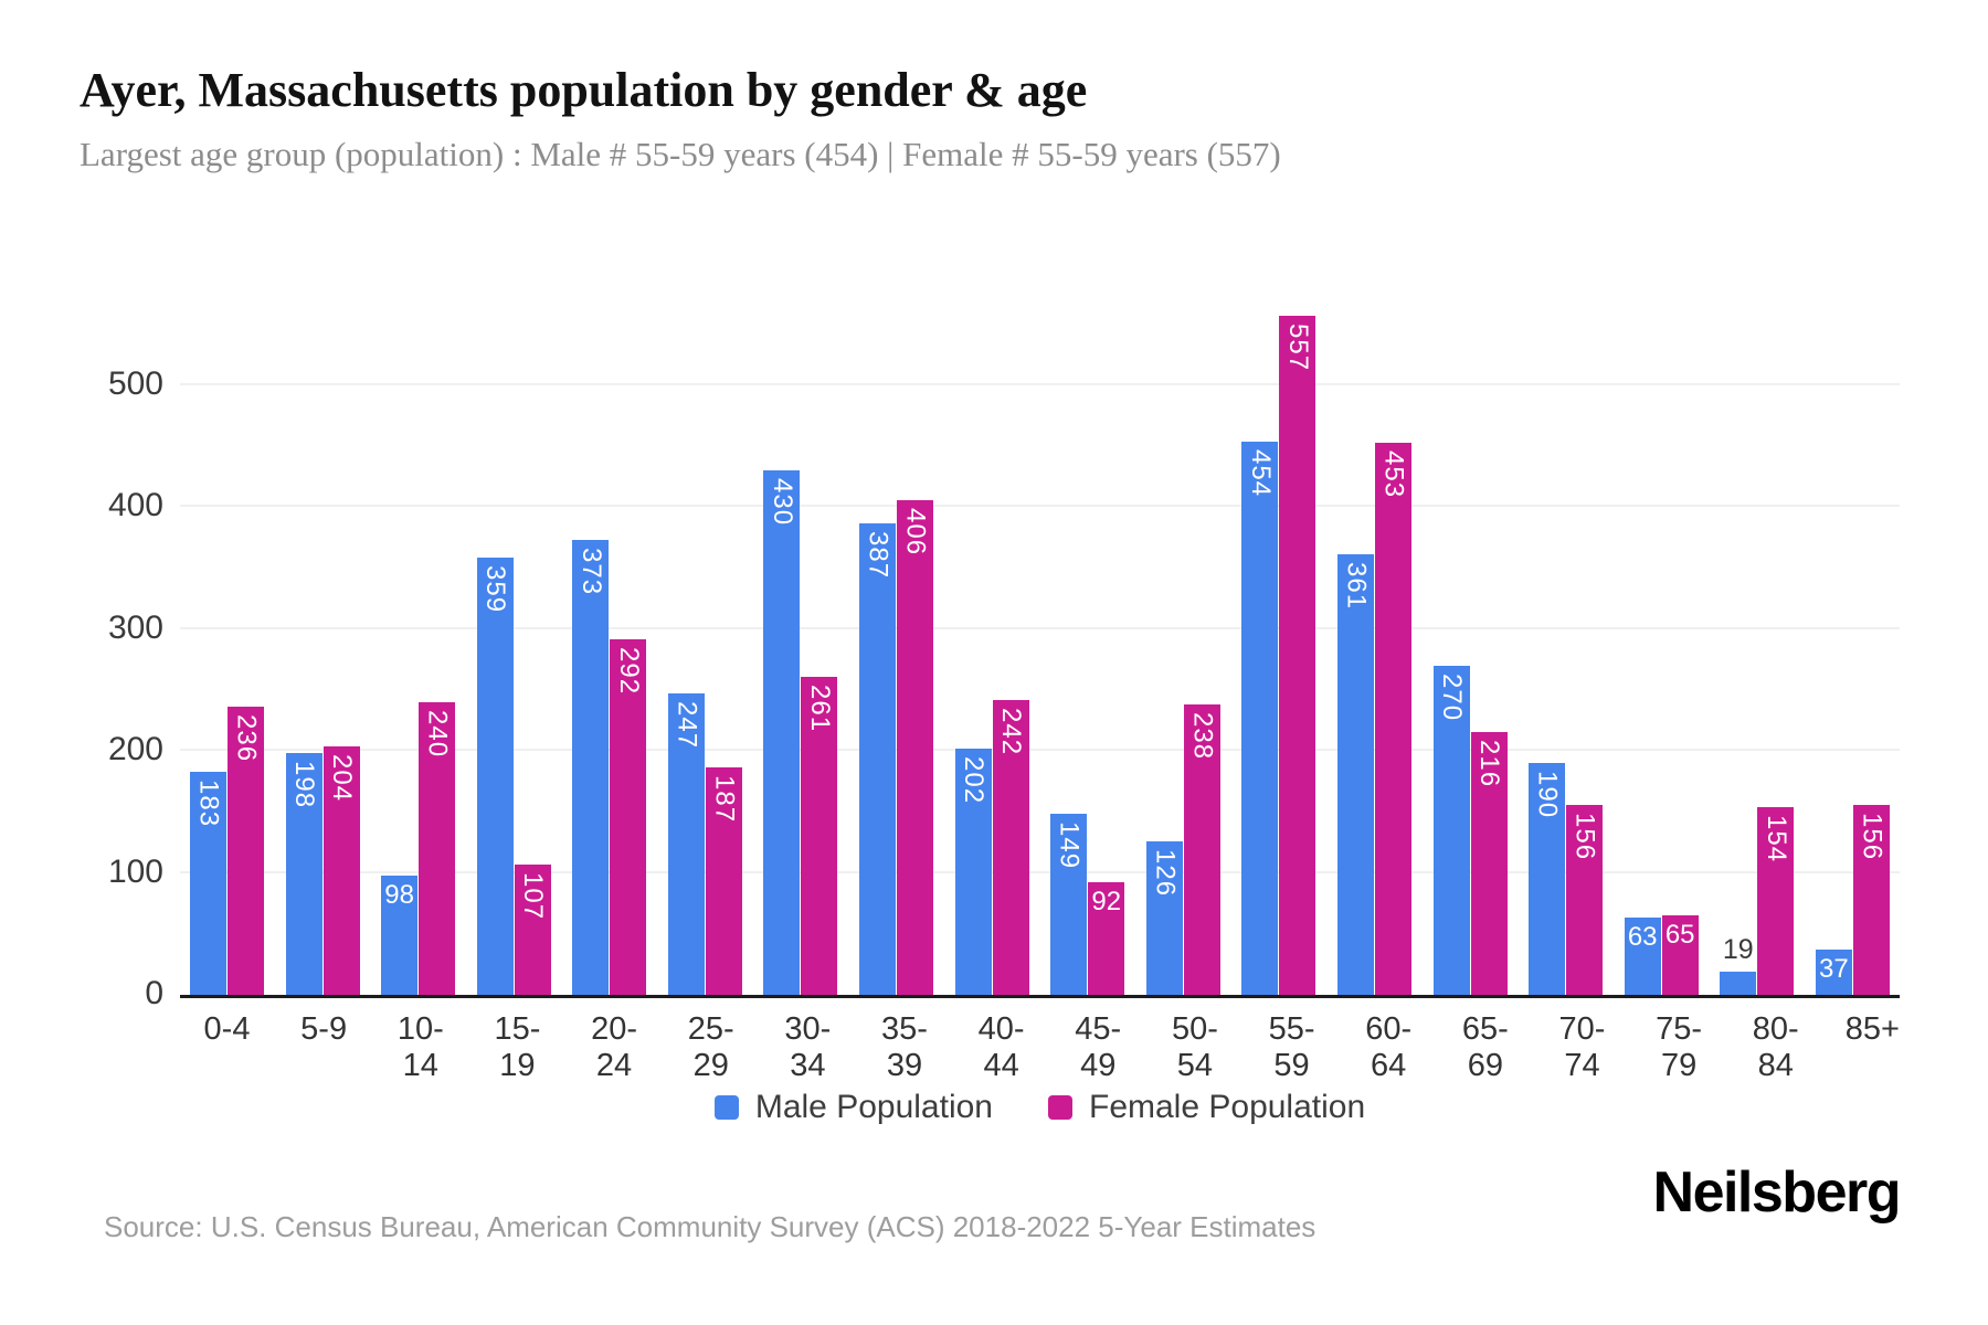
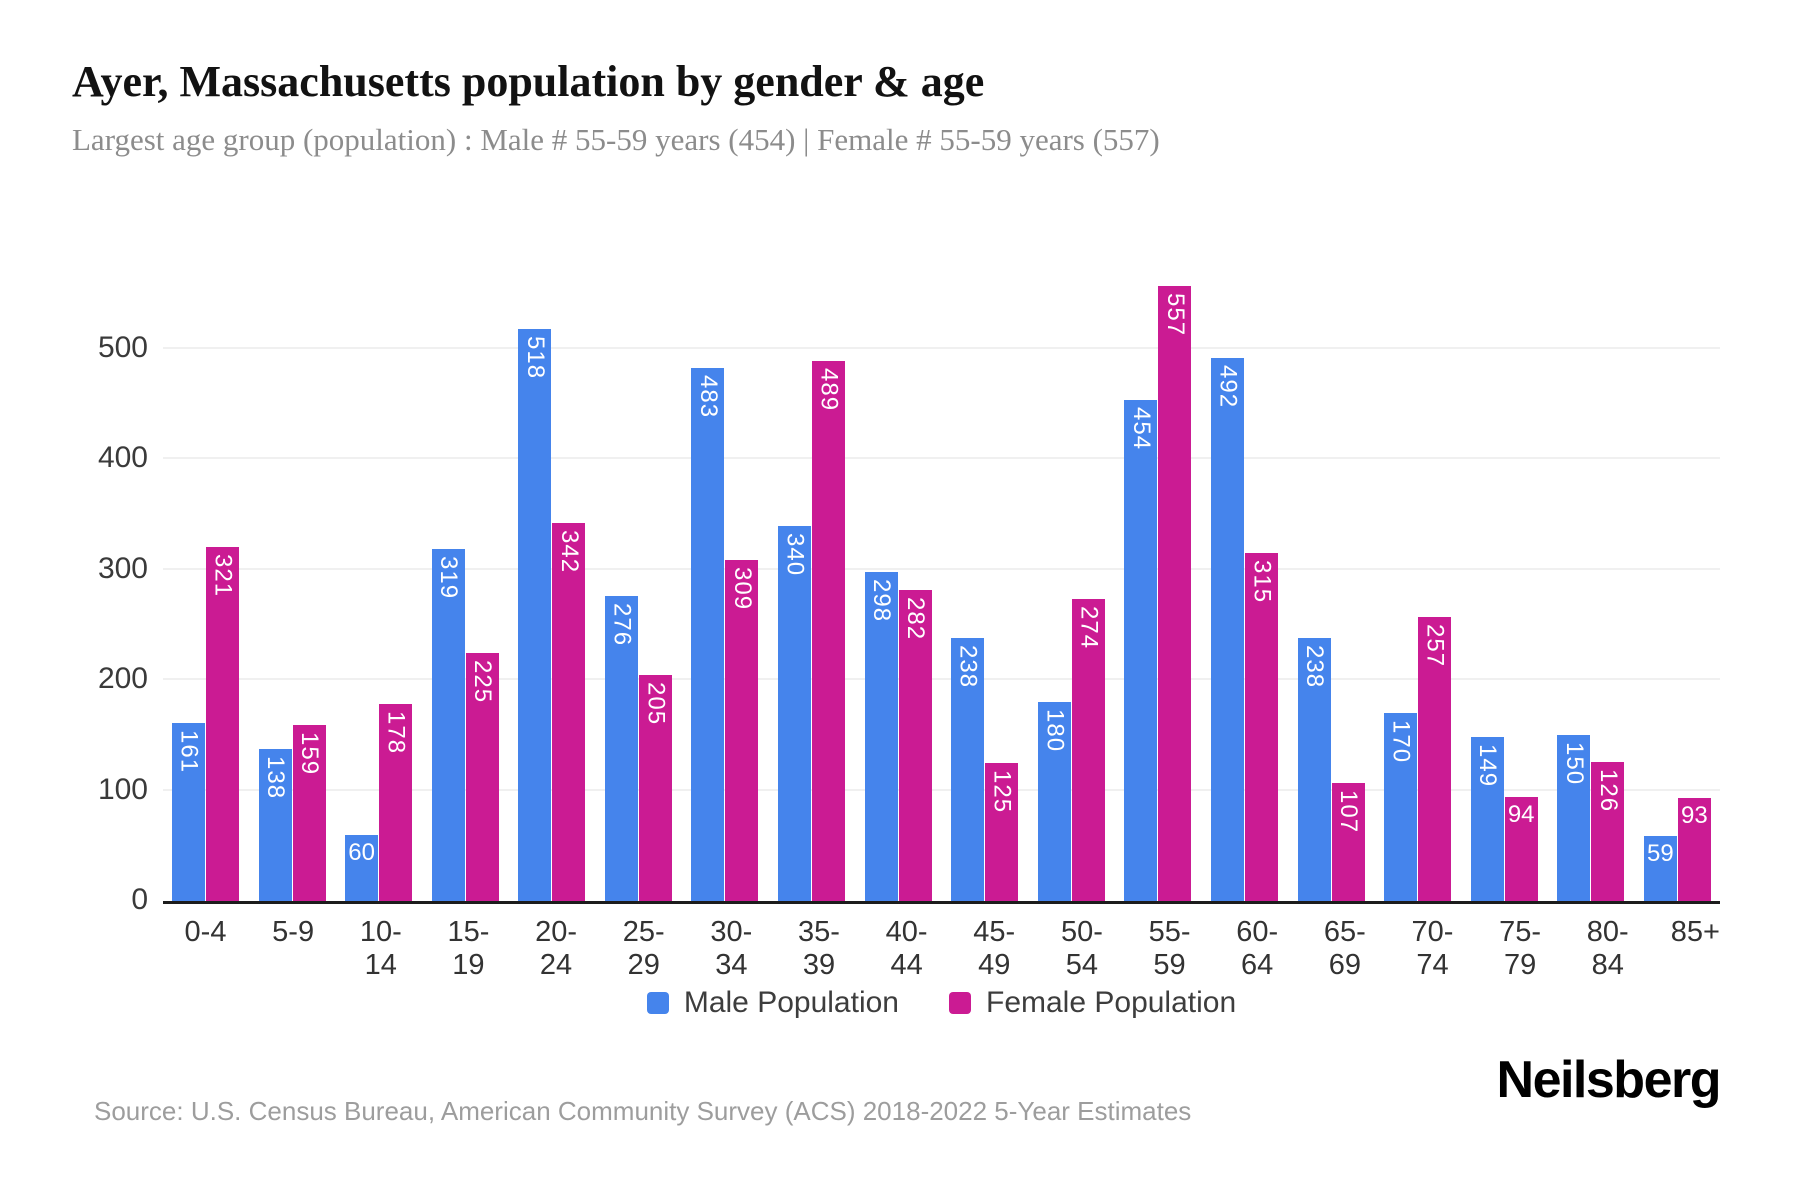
Male Population/0-4: 183 -> 161
Female Population/0-4: 236 -> 321
Male Population/5-9: 198 -> 138
Female Population/5-9: 204 -> 159
Male Population/10-14: 98 -> 60
Female Population/10-14: 240 -> 178
Male Population/15-19: 359 -> 319
Female Population/15-19: 107 -> 225
Male Population/20-24: 373 -> 518
Female Population/20-24: 292 -> 342
Male Population/25-29: 247 -> 276
Female Population/25-29: 187 -> 205
Male Population/30-34: 430 -> 483
Female Population/30-34: 261 -> 309
Male Population/35-39: 387 -> 340
Female Population/35-39: 406 -> 489
Male Population/40-44: 202 -> 298
Female Population/40-44: 242 -> 282
Male Population/45-49: 149 -> 238
Female Population/45-49: 92 -> 125
Male Population/50-54: 126 -> 180
Female Population/50-54: 238 -> 274
Male Population/60-64: 361 -> 492
Female Population/60-64: 453 -> 315
Male Population/65-69: 270 -> 238
Female Population/65-69: 216 -> 107
Male Population/70-74: 190 -> 170
Female Population/70-74: 156 -> 257
Male Population/75-79: 63 -> 149
Female Population/75-79: 65 -> 94
Male Population/80-84: 19 -> 150
Female Population/80-84: 154 -> 126
Male Population/85+: 37 -> 59
Female Population/85+: 156 -> 93
